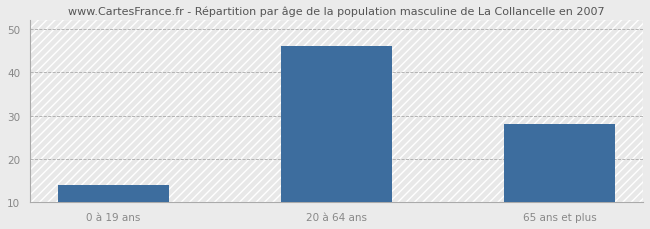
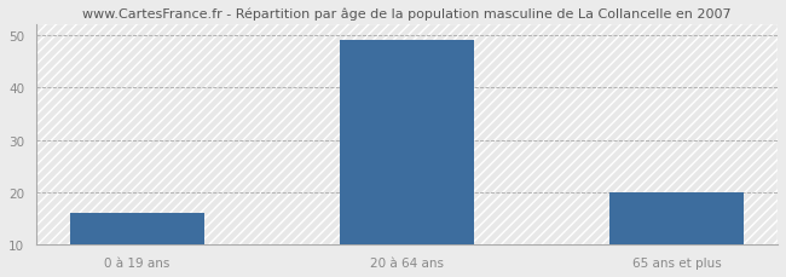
0 à 19 ans: 14 -> 16
20 à 64 ans: 46 -> 49
65 ans et plus: 28 -> 20
